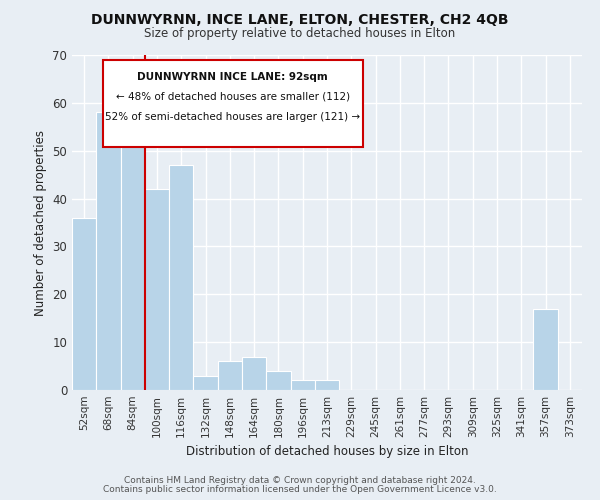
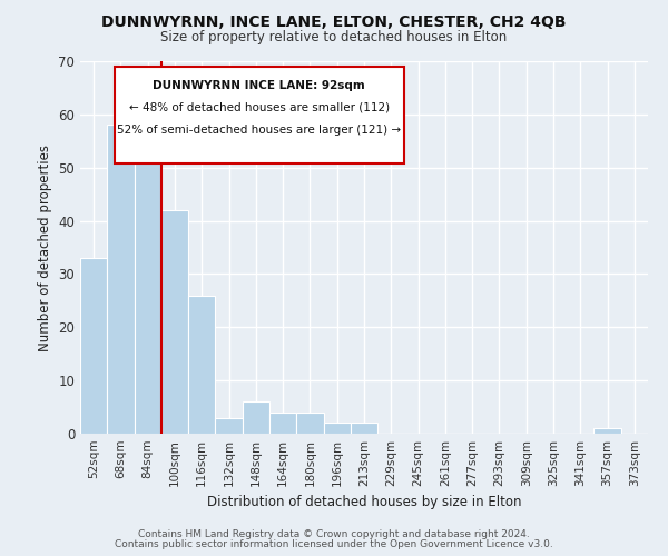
52sqm: 36 -> 33
116sqm: 47 -> 26
164sqm: 7 -> 4
357sqm: 17 -> 1
